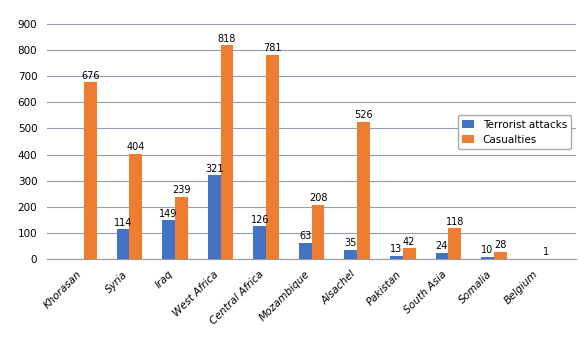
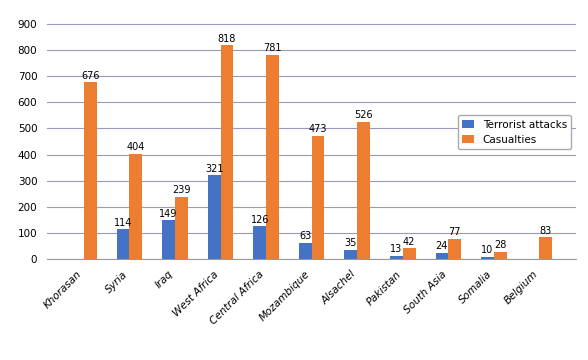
Casualties/Mozambique: 208 -> 473
Casualties/South Asia: 118 -> 77
Casualties/Belgium: 1 -> 83
